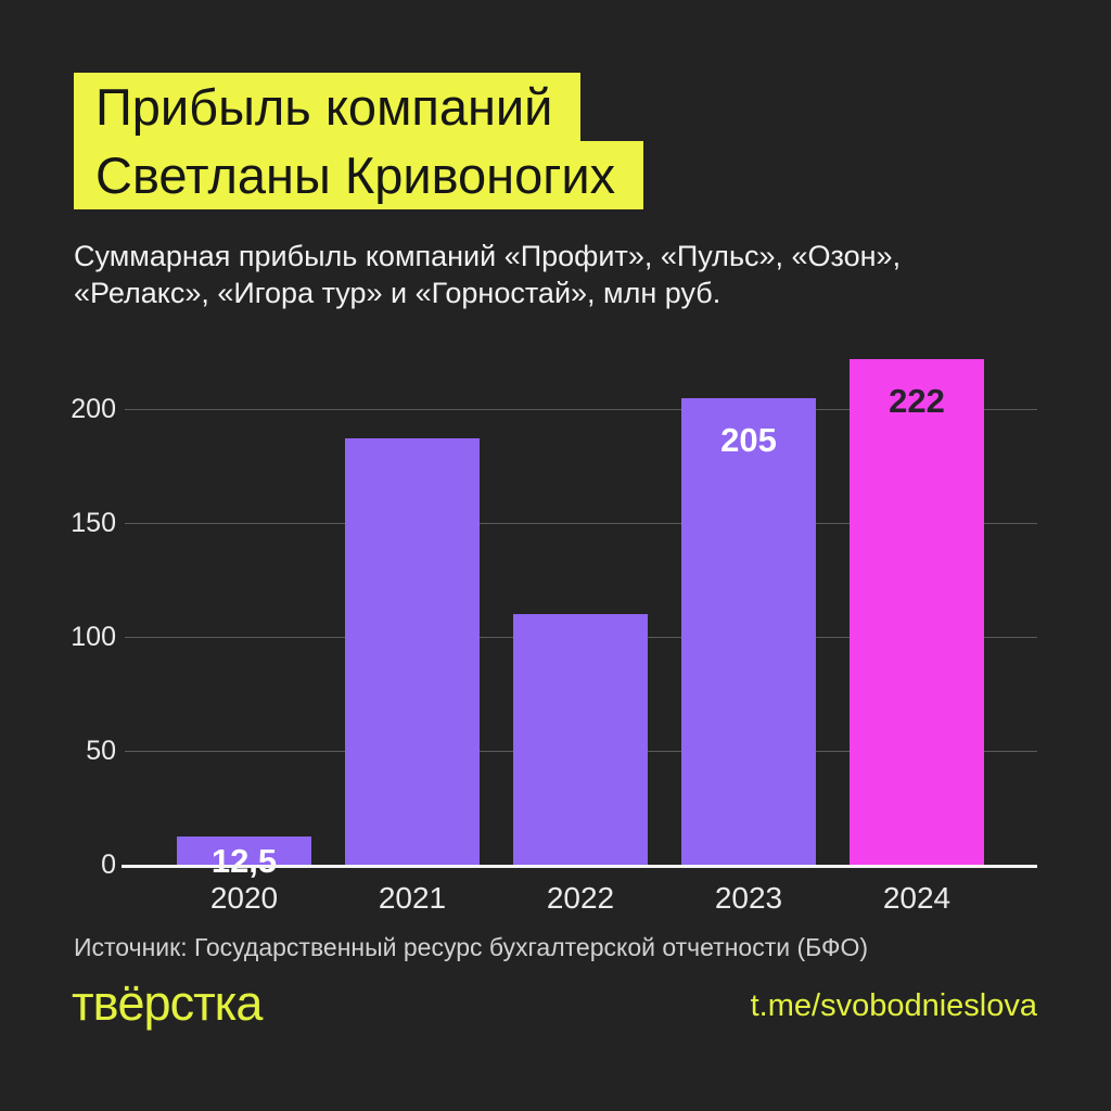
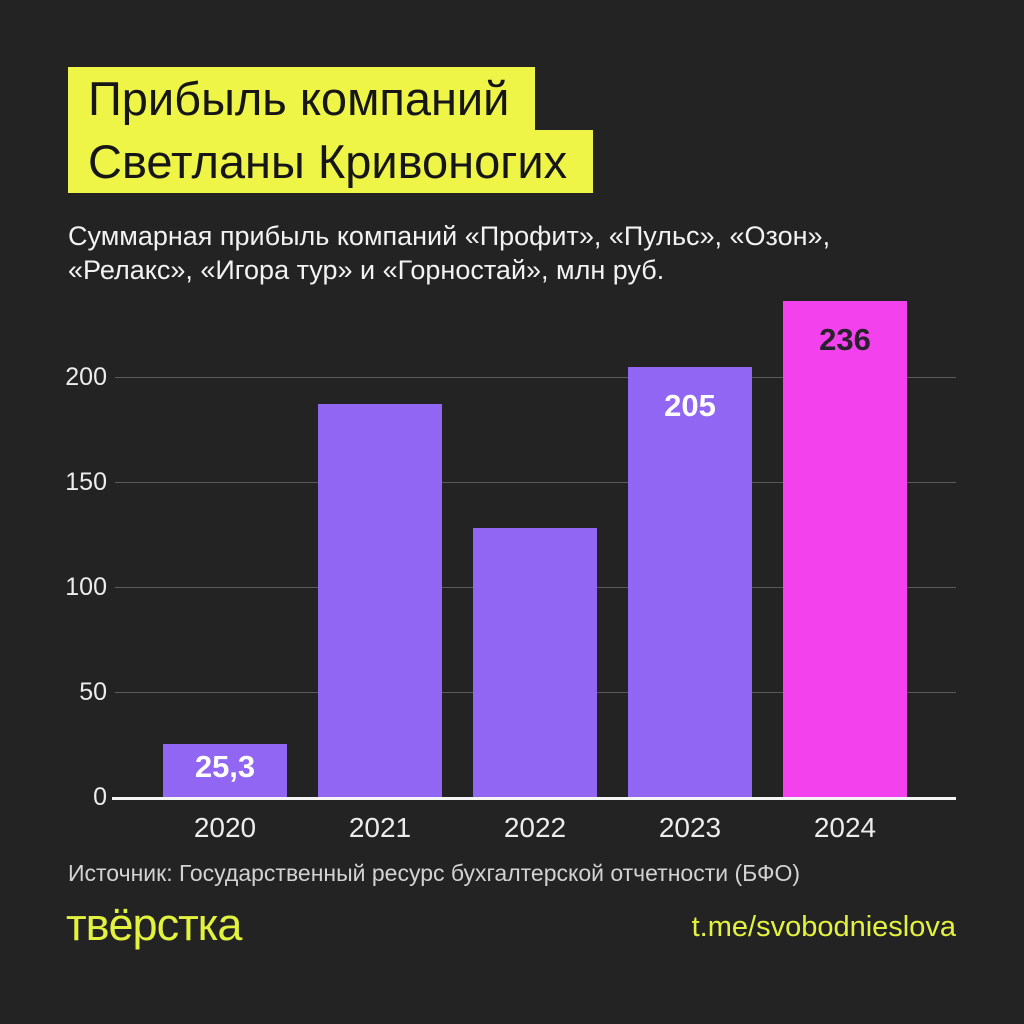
2020: 12,5 -> 25,3
2022: 110 -> 128
2024: 222 -> 236
